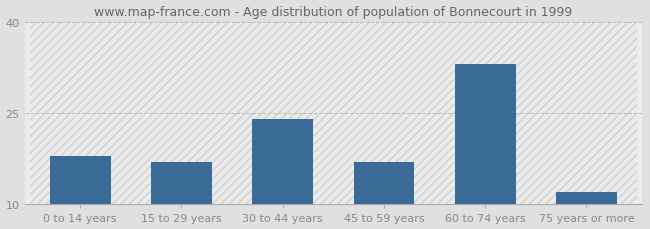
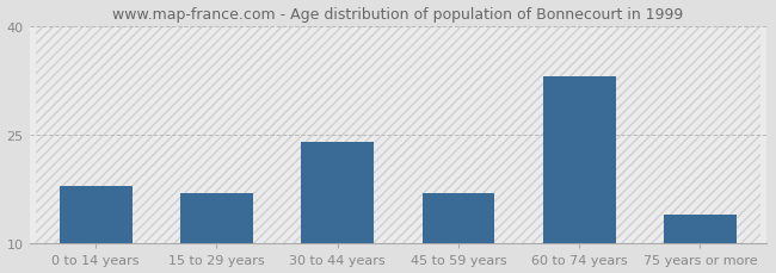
75 years or more: 12 -> 14
